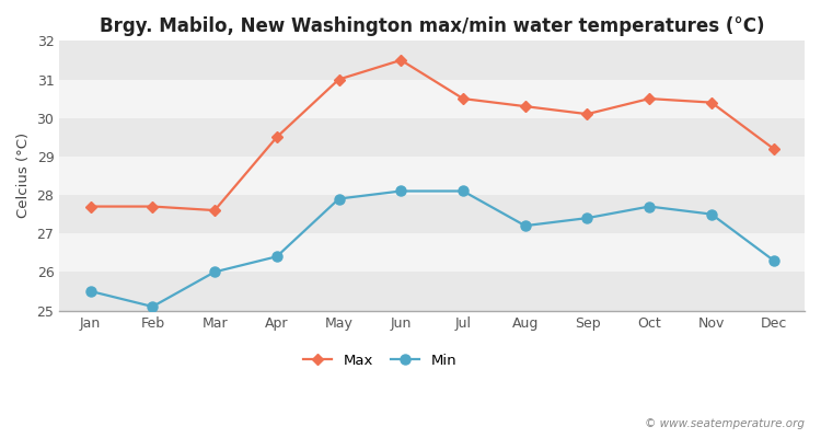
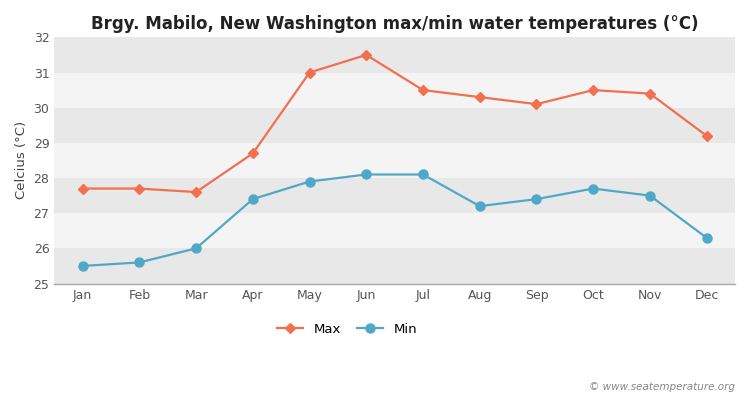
Min/Feb: 25.1 -> 25.6
Max/Apr: 29.5 -> 28.7
Min/Apr: 26.4 -> 27.4
